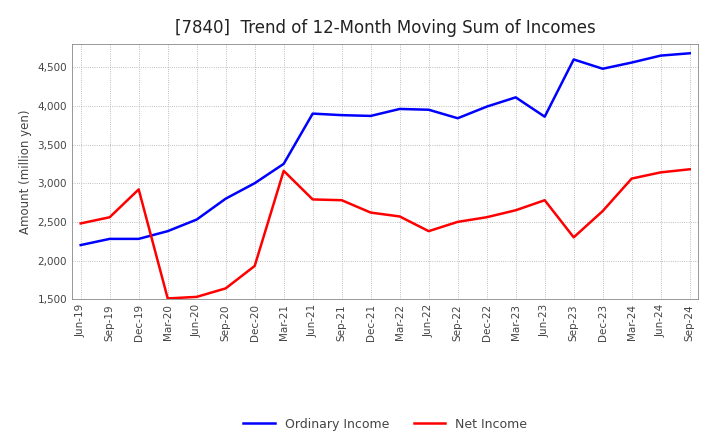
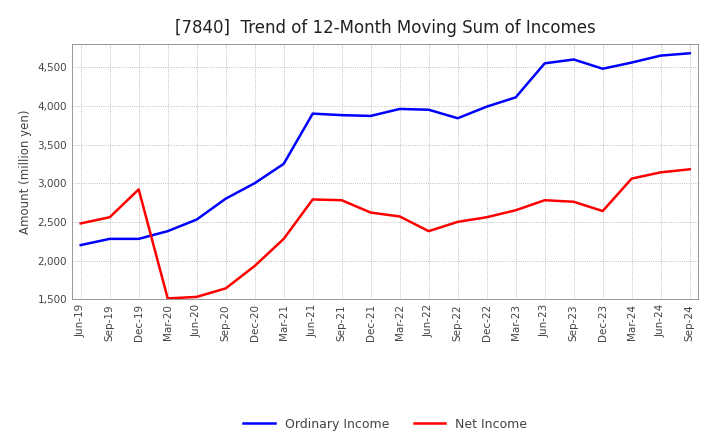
Net Income/Mar-21: 3,160 -> 2,280
Ordinary Income/Jun-23: 3,860 -> 4,550
Net Income/Sep-23: 2,300 -> 2,760
